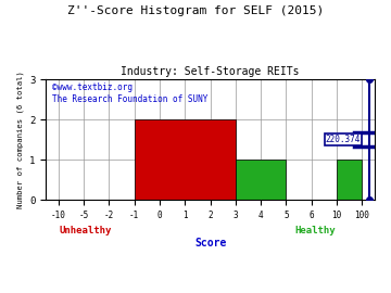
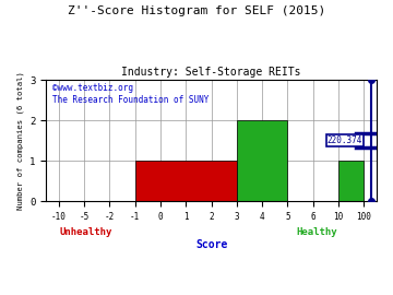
1: 2 -> 1
4: 1 -> 2
